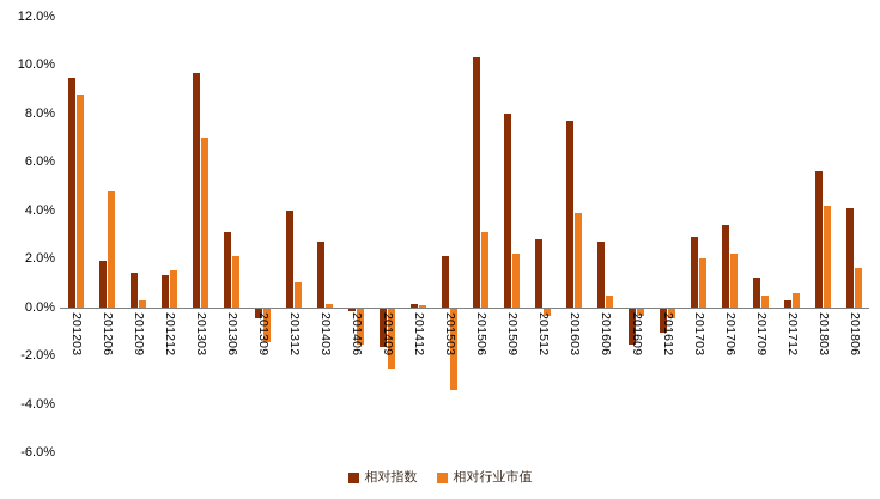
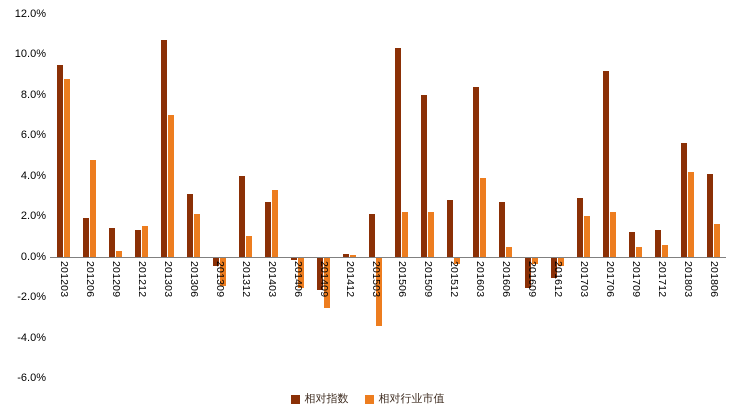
相对指数/201303: 9.7% -> 10.7%
相对行业市值/201403: 0.1% -> 3.3%
相对行业市值/201506: 3.1% -> 2.2%
相对指数/201603: 7.7% -> 8.4%
相对指数/201706: 3.4% -> 9.2%
相对指数/201712: 0.3% -> 1.3%
